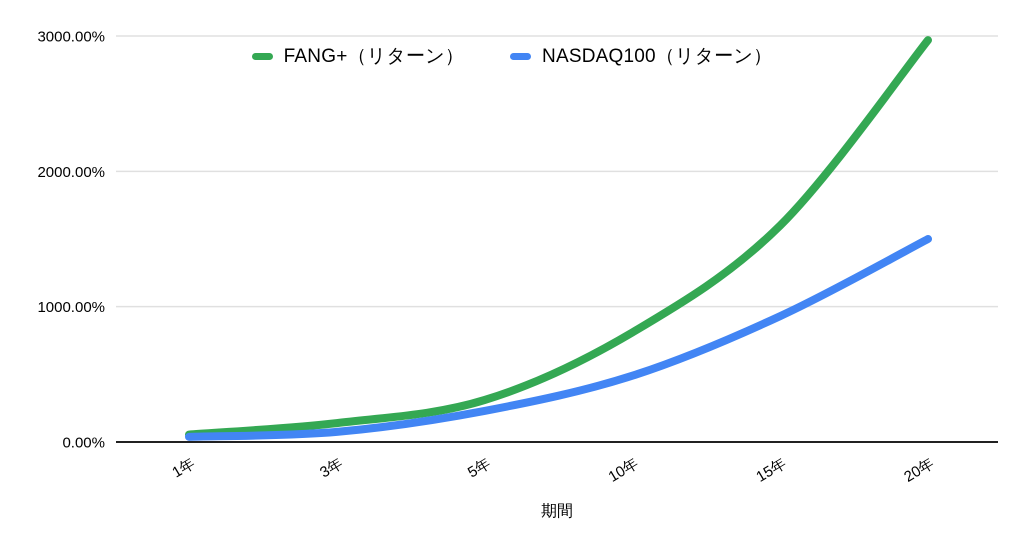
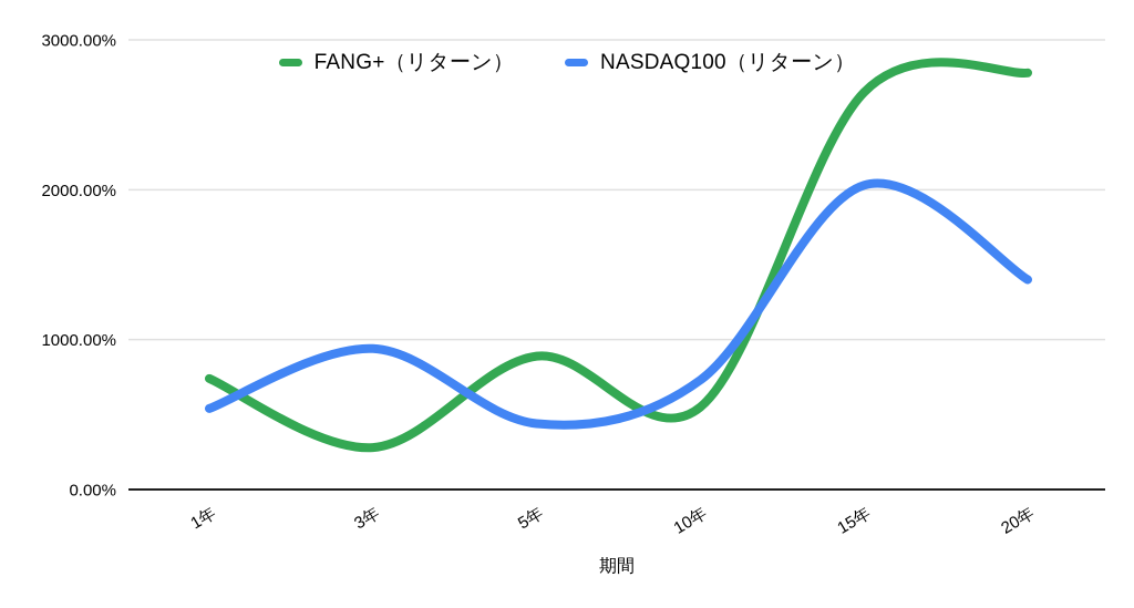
FANG+（リターン）/1年: 60% -> 740%
NASDAQ100（リターン）/1年: 40% -> 540%
FANG+（リターン）/3年: 140% -> 280%
NASDAQ100（リターン）/3年: 80% -> 940%
FANG+（リターン）/5年: 310% -> 890%
NASDAQ100（リターン）/5年: 230% -> 440%
FANG+（リターン）/10年: 810% -> 550%
NASDAQ100（リターン）/10年: 490% -> 730%
FANG+（リターン）/15年: 1600% -> 2650%
NASDAQ100（リターン）/15年: 930% -> 2030%
FANG+（リターン）/20年: 2970% -> 2780%
NASDAQ100（リターン）/20年: 1500% -> 1400%
